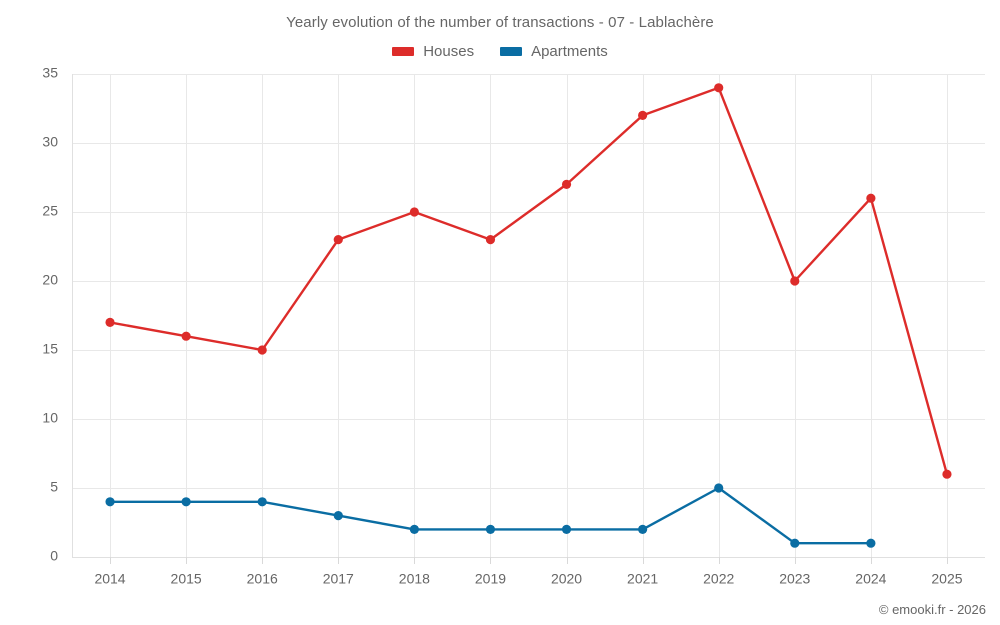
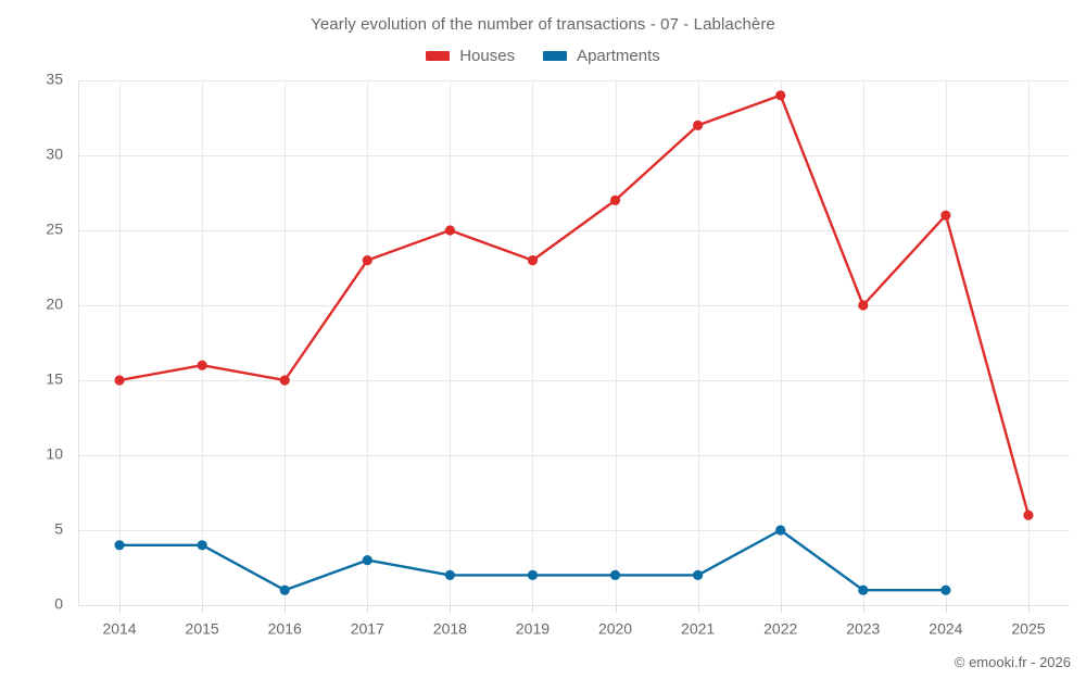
Houses/2014: 17 -> 15
Apartments/2016: 4 -> 1
